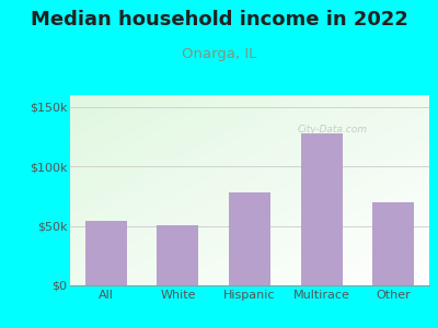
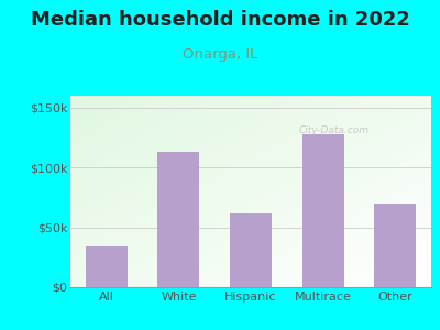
All: $54k -> $34k
White: $51k -> $113k
Hispanic: $78k -> $62k
